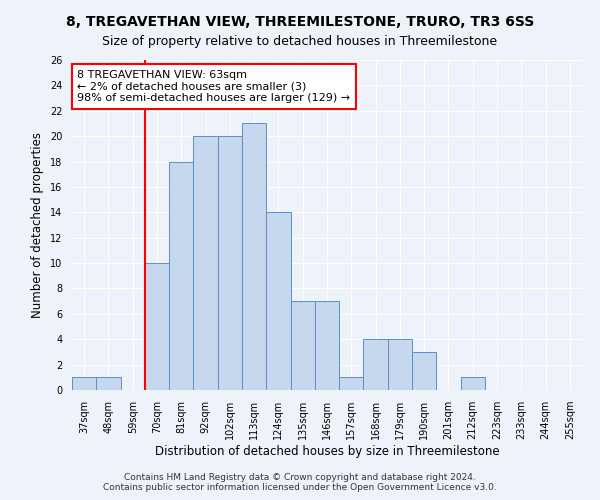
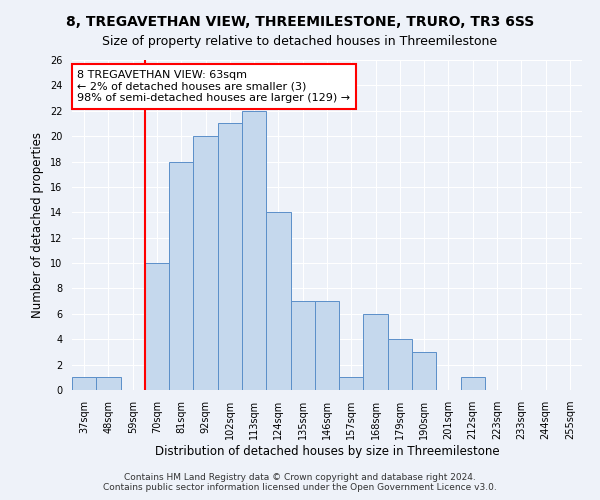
102sqm: 20 -> 21
113sqm: 21 -> 22
168sqm: 4 -> 6
